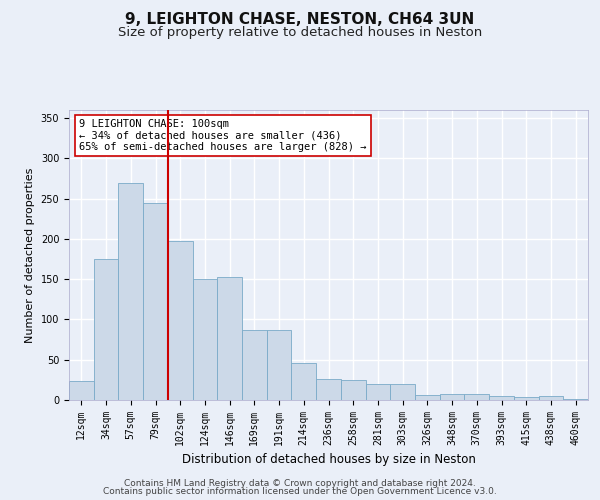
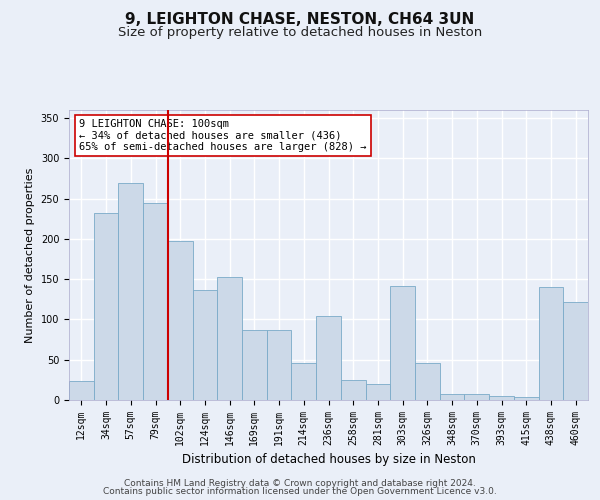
34sqm: 175 -> 232
124sqm: 150 -> 136
236sqm: 26 -> 104
303sqm: 20 -> 142
326sqm: 6 -> 46
438sqm: 5 -> 140
460sqm: 1 -> 122
